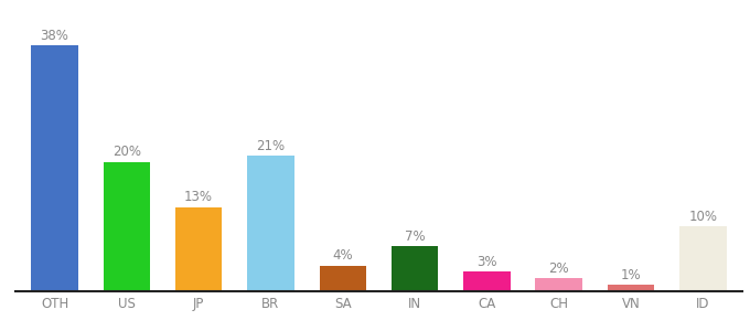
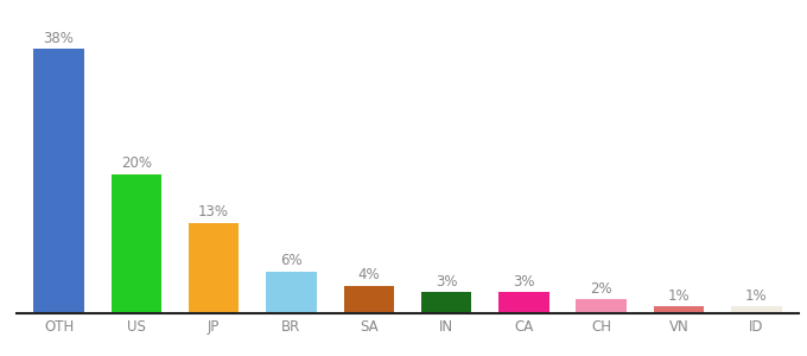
BR: 21% -> 6%
IN: 7% -> 3%
ID: 10% -> 1%
